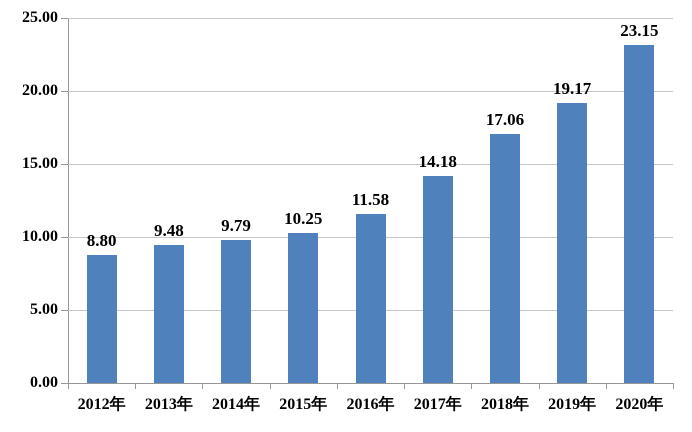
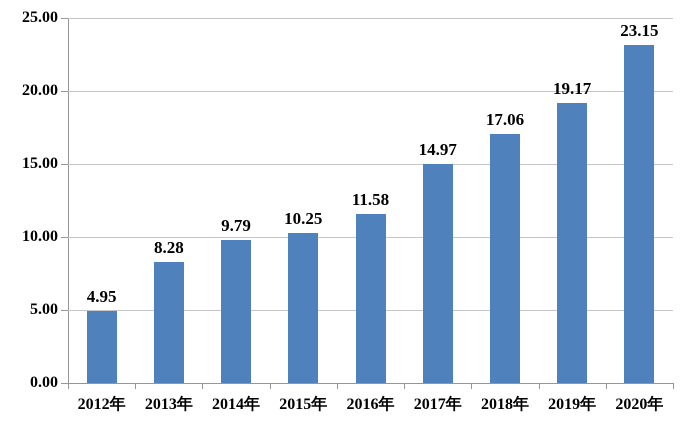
2012年: 8.80 -> 4.95
2013年: 9.48 -> 8.28
2017年: 14.18 -> 14.97
